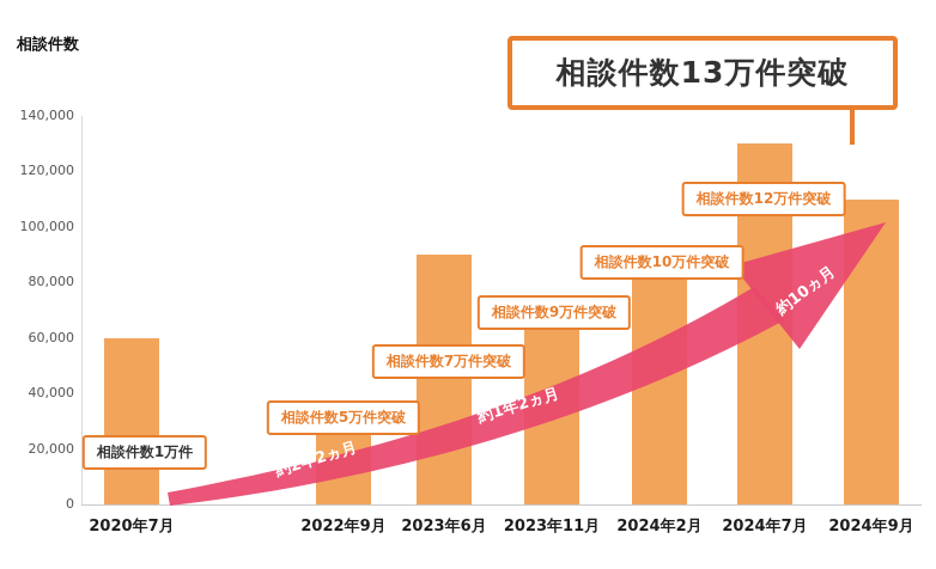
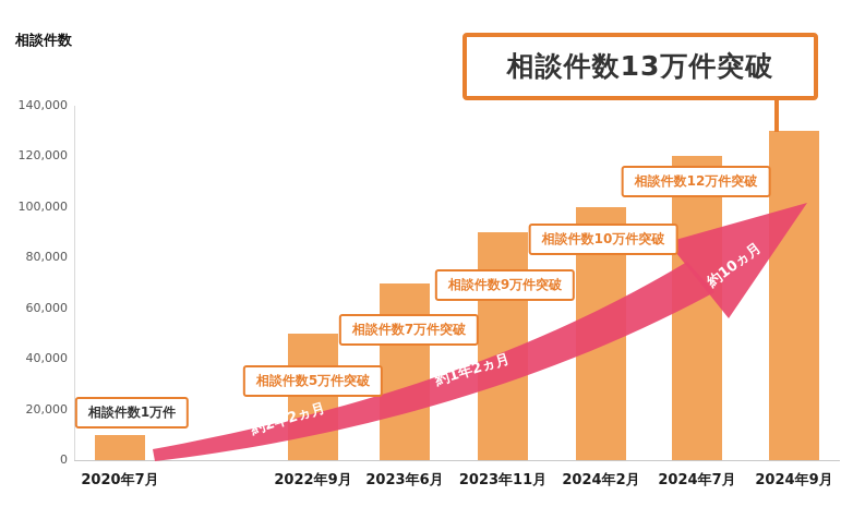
2020年7月: 60000 -> 10000
2022年9月: 30000 -> 50000
2023年6月: 90000 -> 70000
2023年11月: 70000 -> 90000
2024年2月: 90000 -> 100000
2024年7月: 130000 -> 120000
2024年9月: 110000 -> 130000
